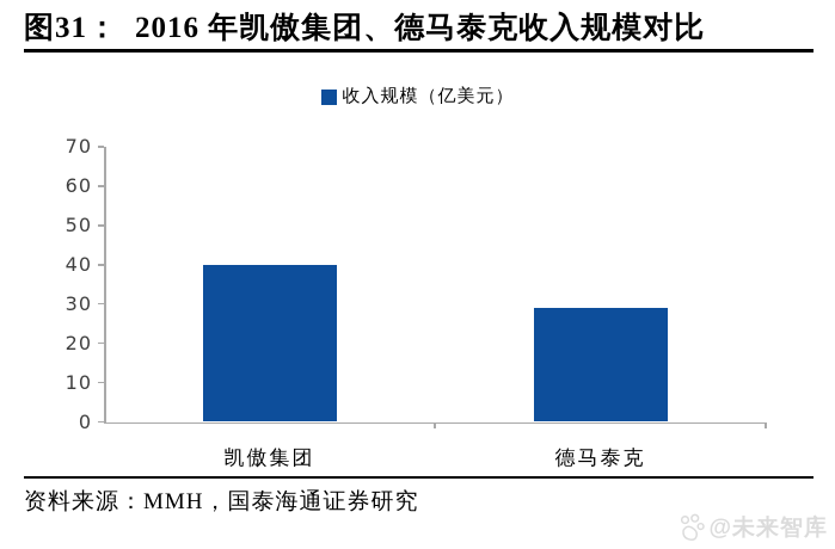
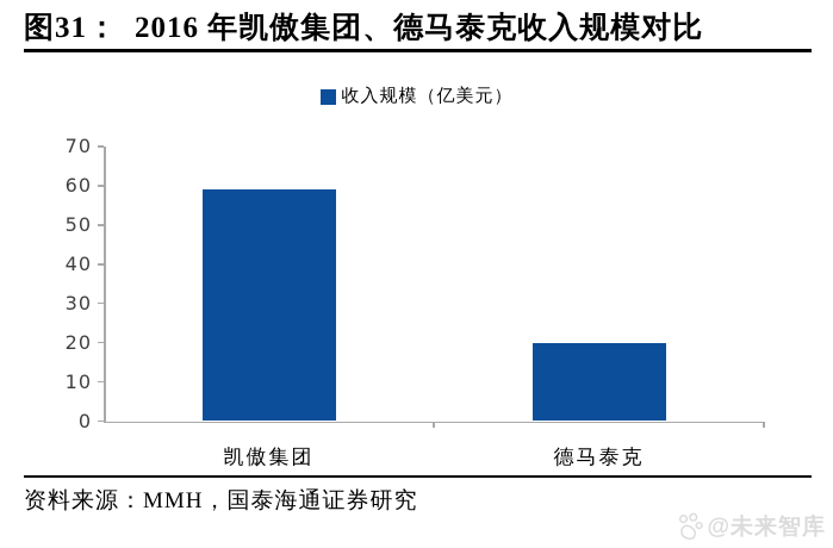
凯傲集团: 40 -> 59
德马泰克: 29 -> 20
